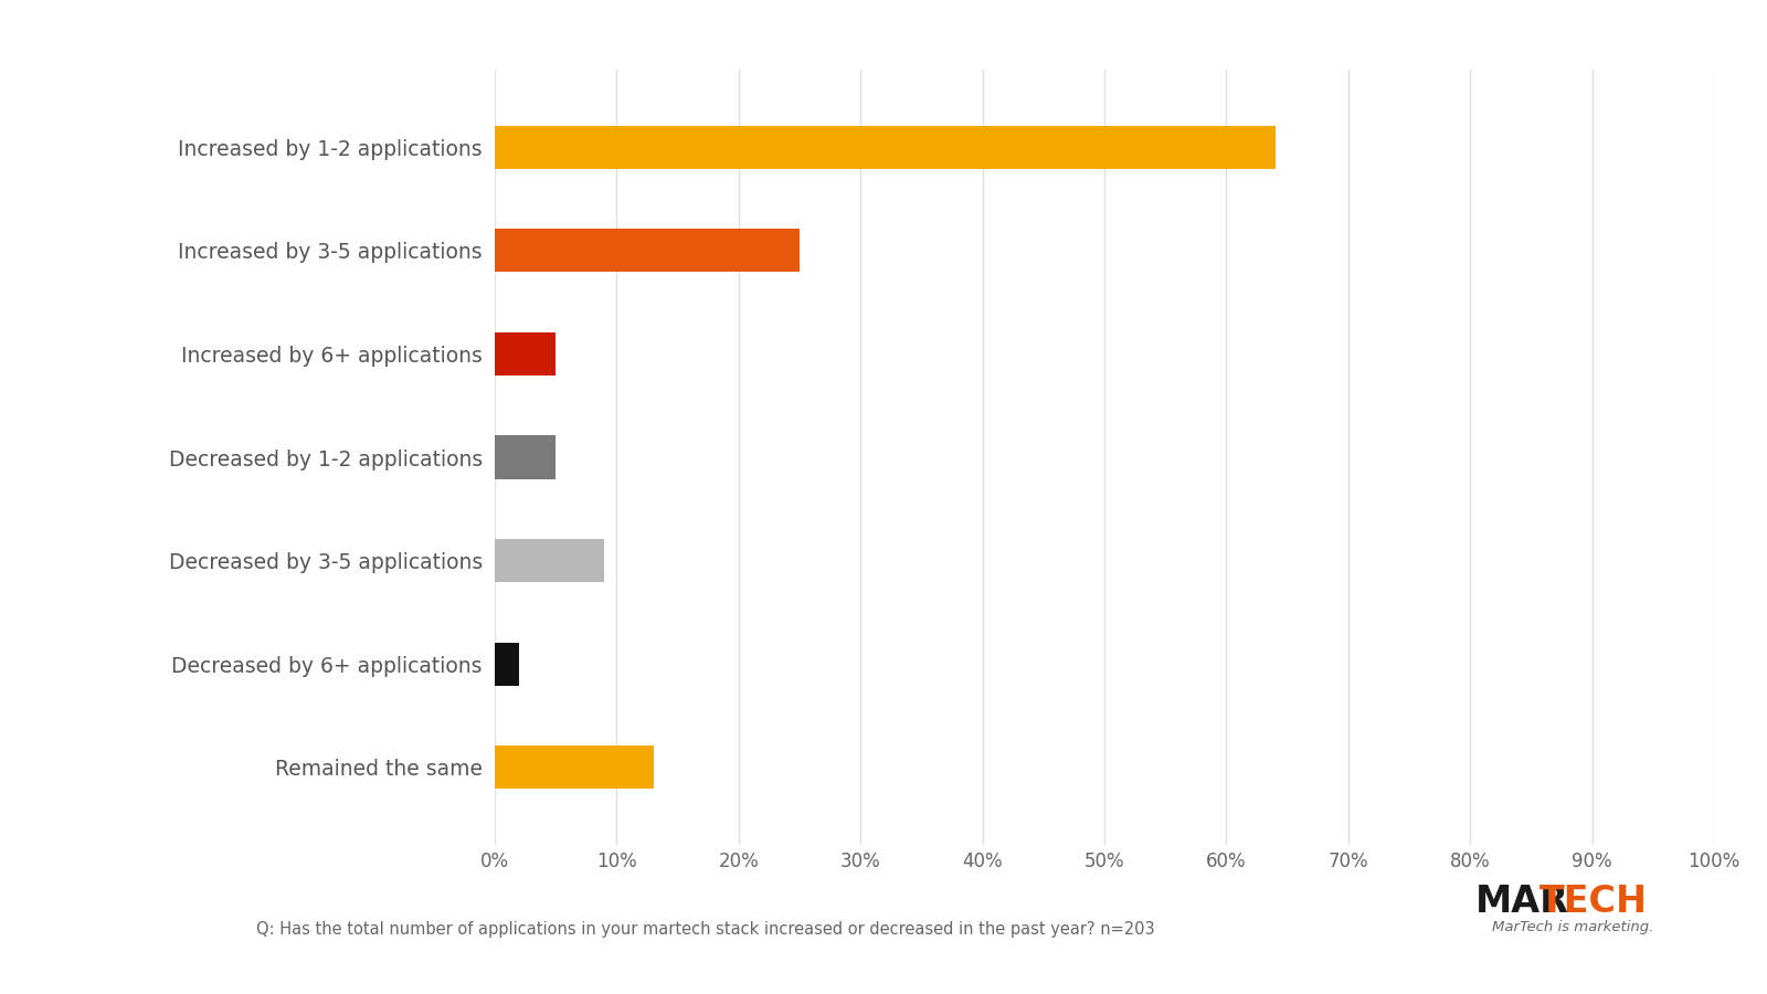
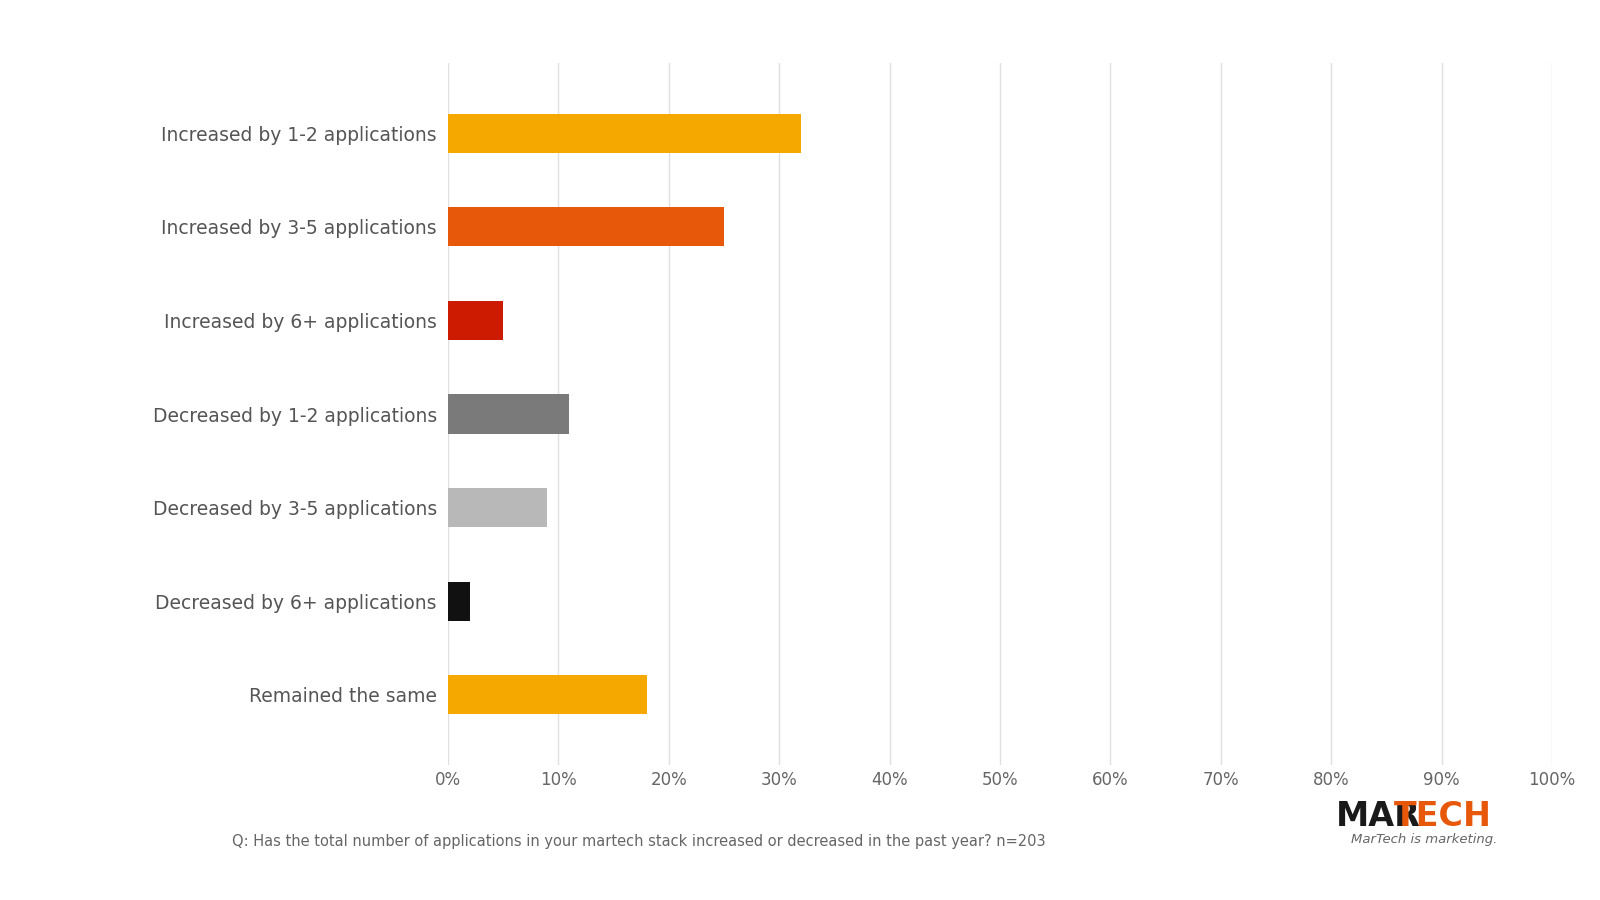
Increased by 1-2 applications: 64% -> 32%
Decreased by 1-2 applications: 5% -> 11%
Remained the same: 13% -> 18%
